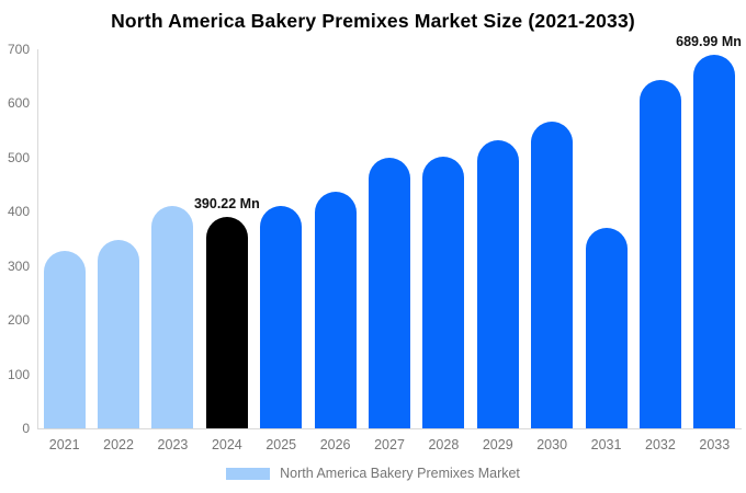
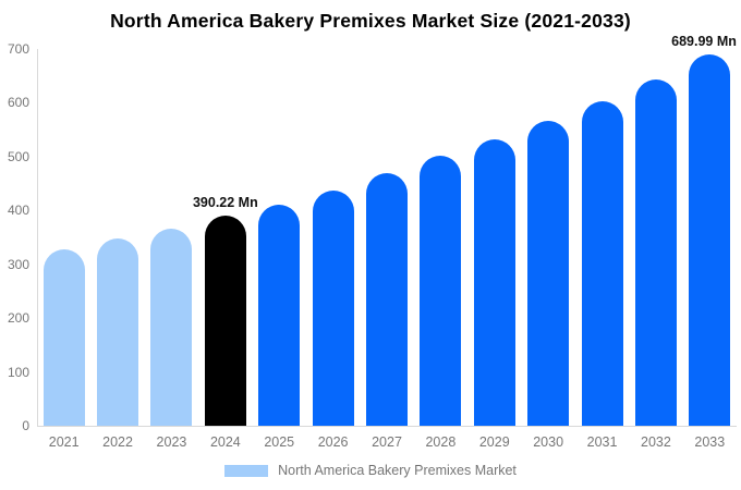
2023: 410 -> 370
2027: 500 -> 470
2031: 370 -> 600
